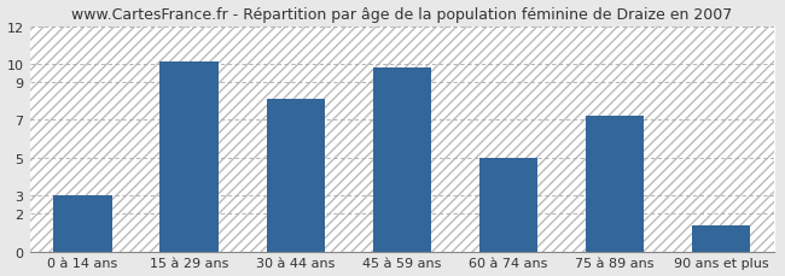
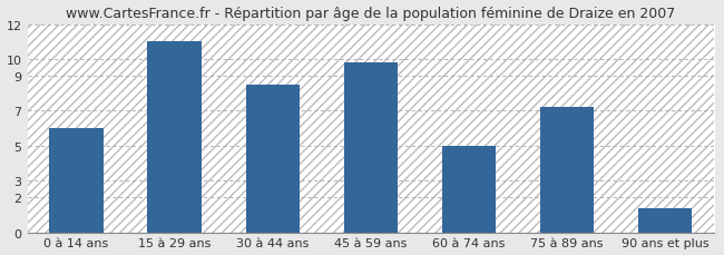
0 à 14 ans: 3.0 -> 6.0
15 à 29 ans: 10.1 -> 11.0
30 à 44 ans: 8.1 -> 8.5
